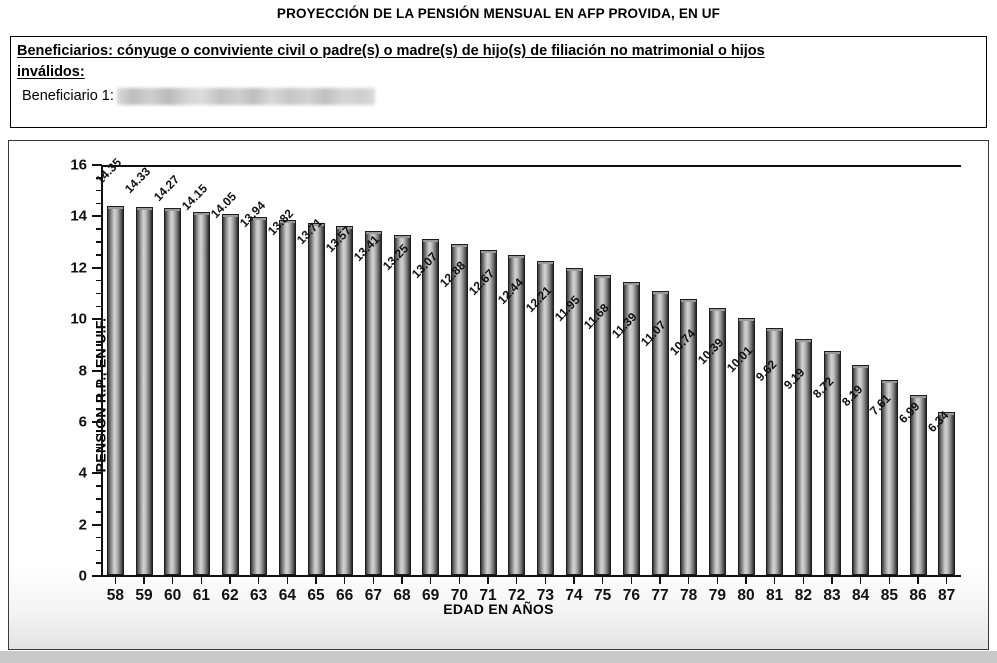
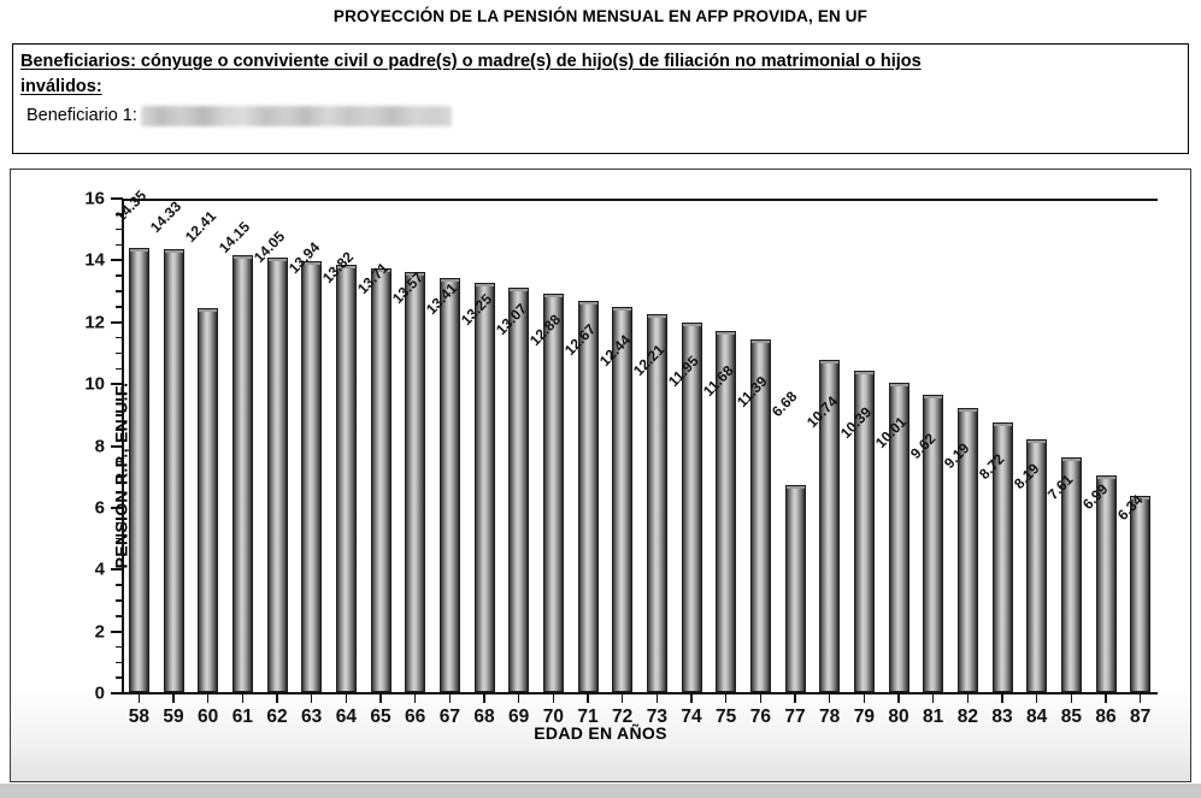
60: 14.27 -> 12.41
77: 11.07 -> 6.68
